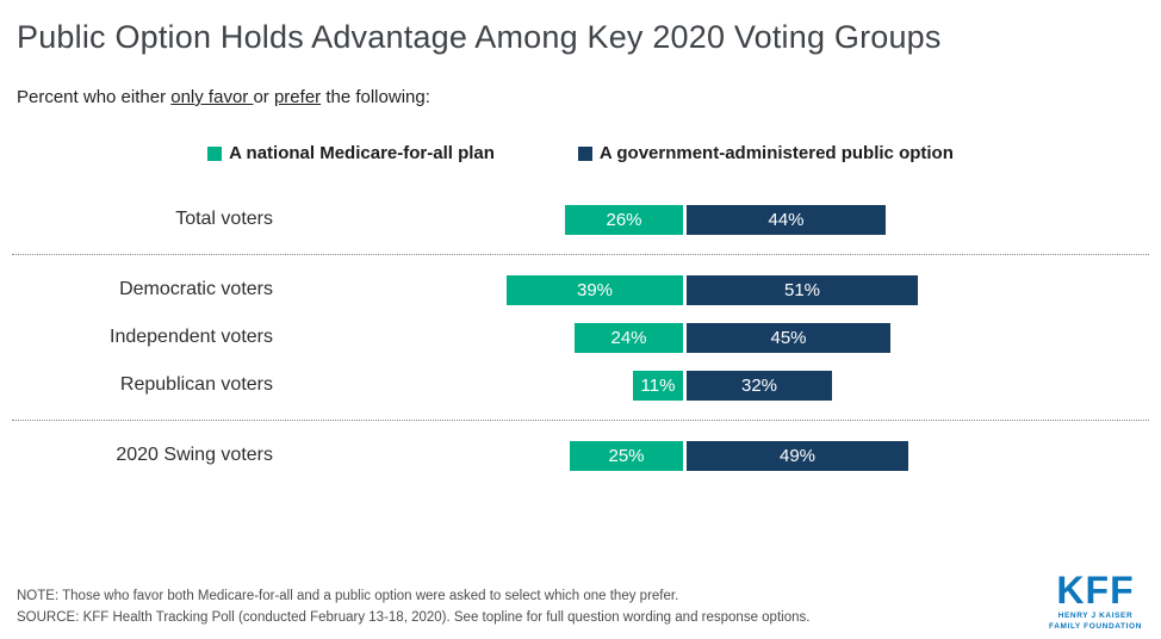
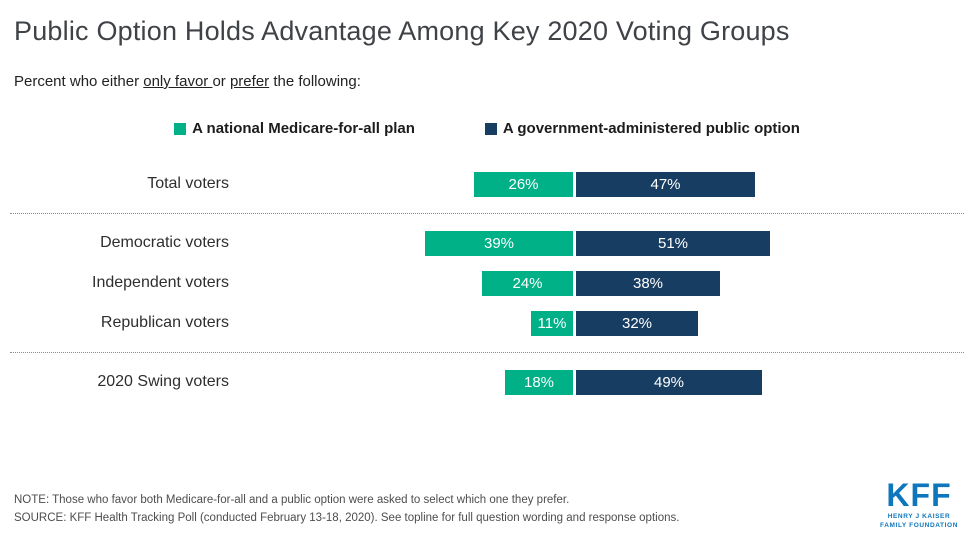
A government-administered public option/Total voters: 44% -> 47%
A government-administered public option/Independent voters: 45% -> 38%
A national Medicare-for-all plan/2020 Swing voters: 25% -> 18%
